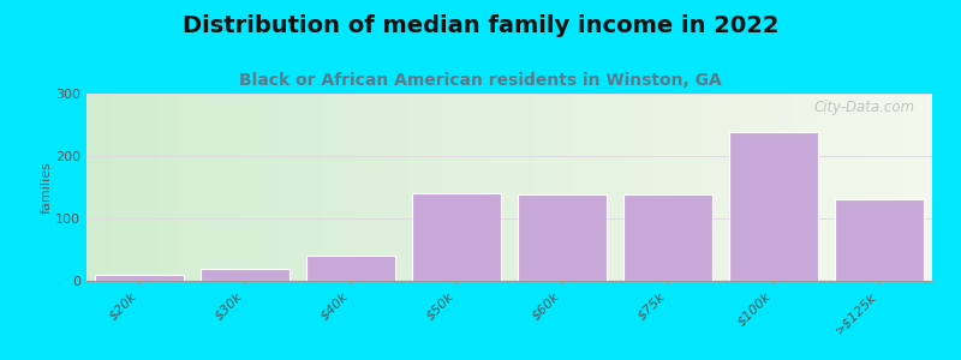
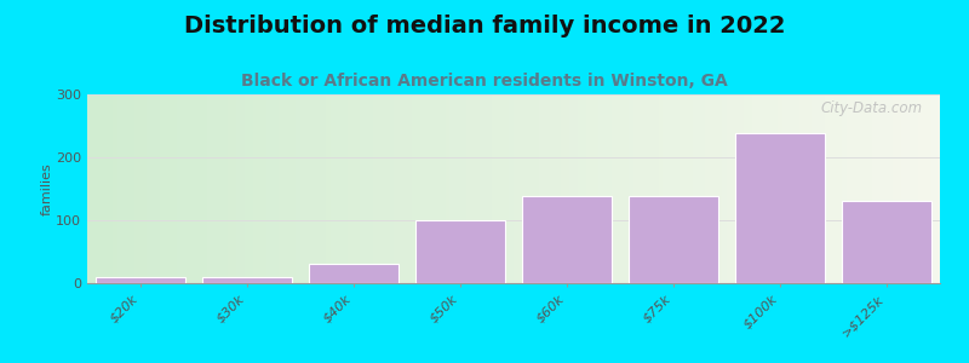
$30k: 20 -> 10
$40k: 40 -> 30
$50k: 140 -> 100
